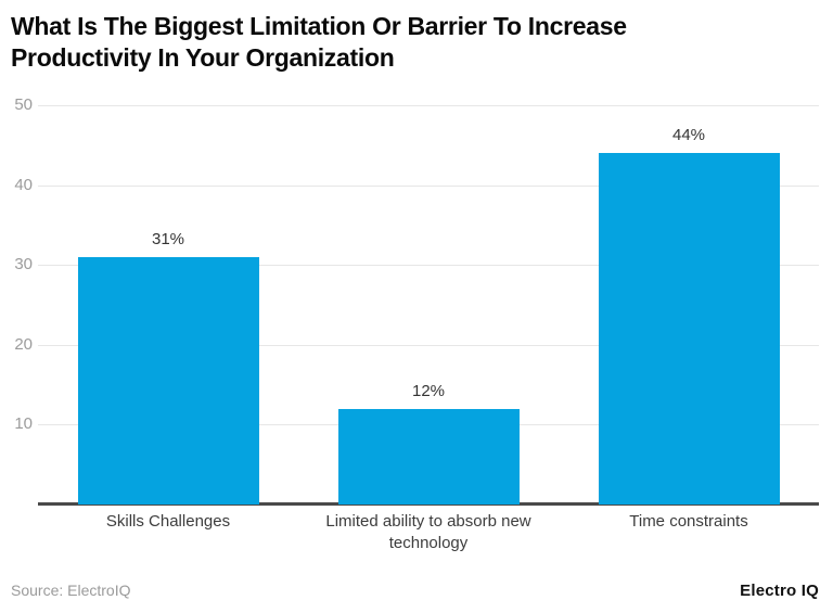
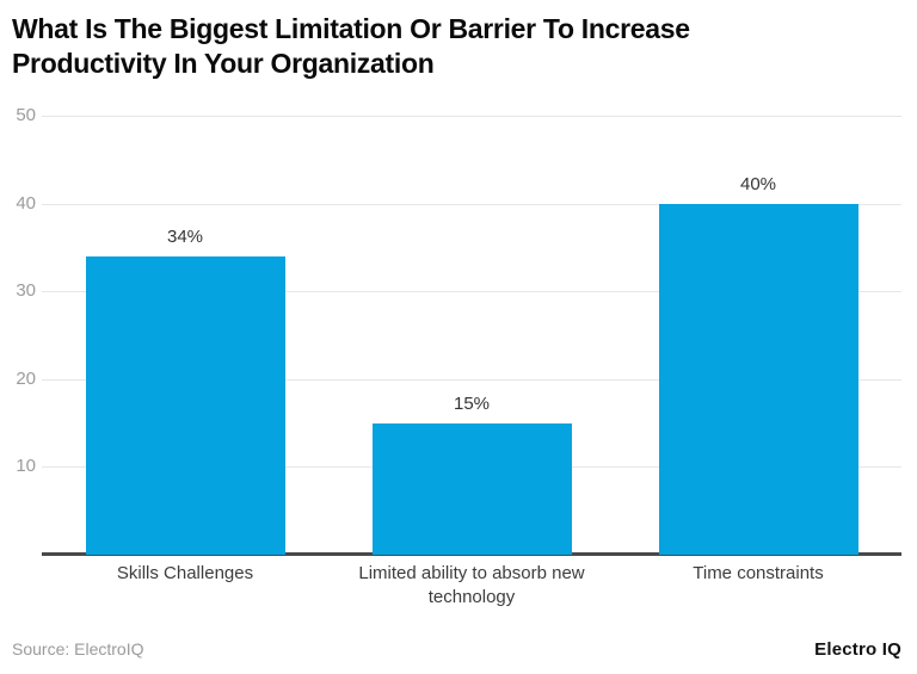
Skills Challenges: 31% -> 34%
Limited ability to absorb new technology: 12% -> 15%
Time constraints: 44% -> 40%
